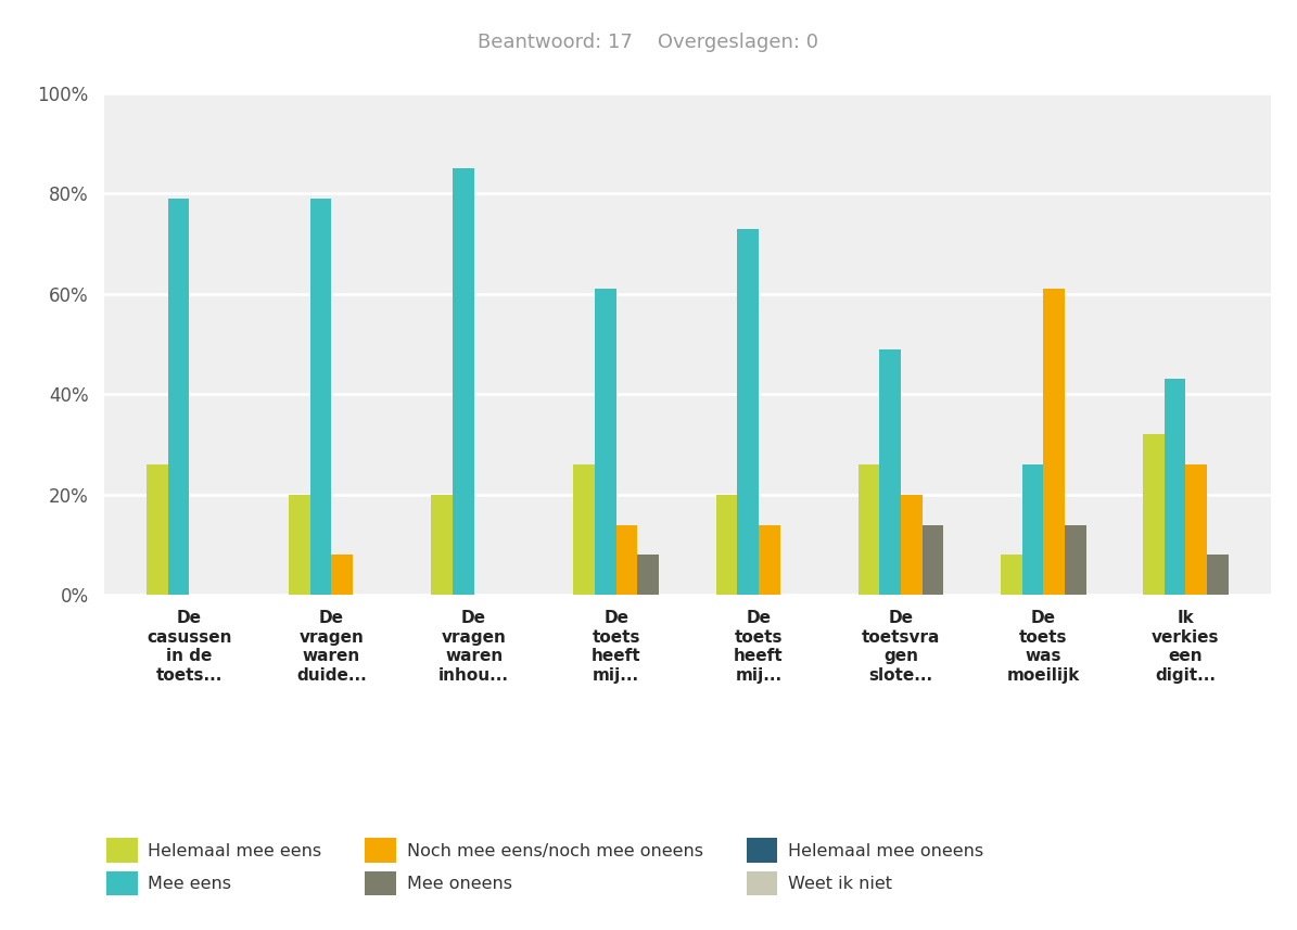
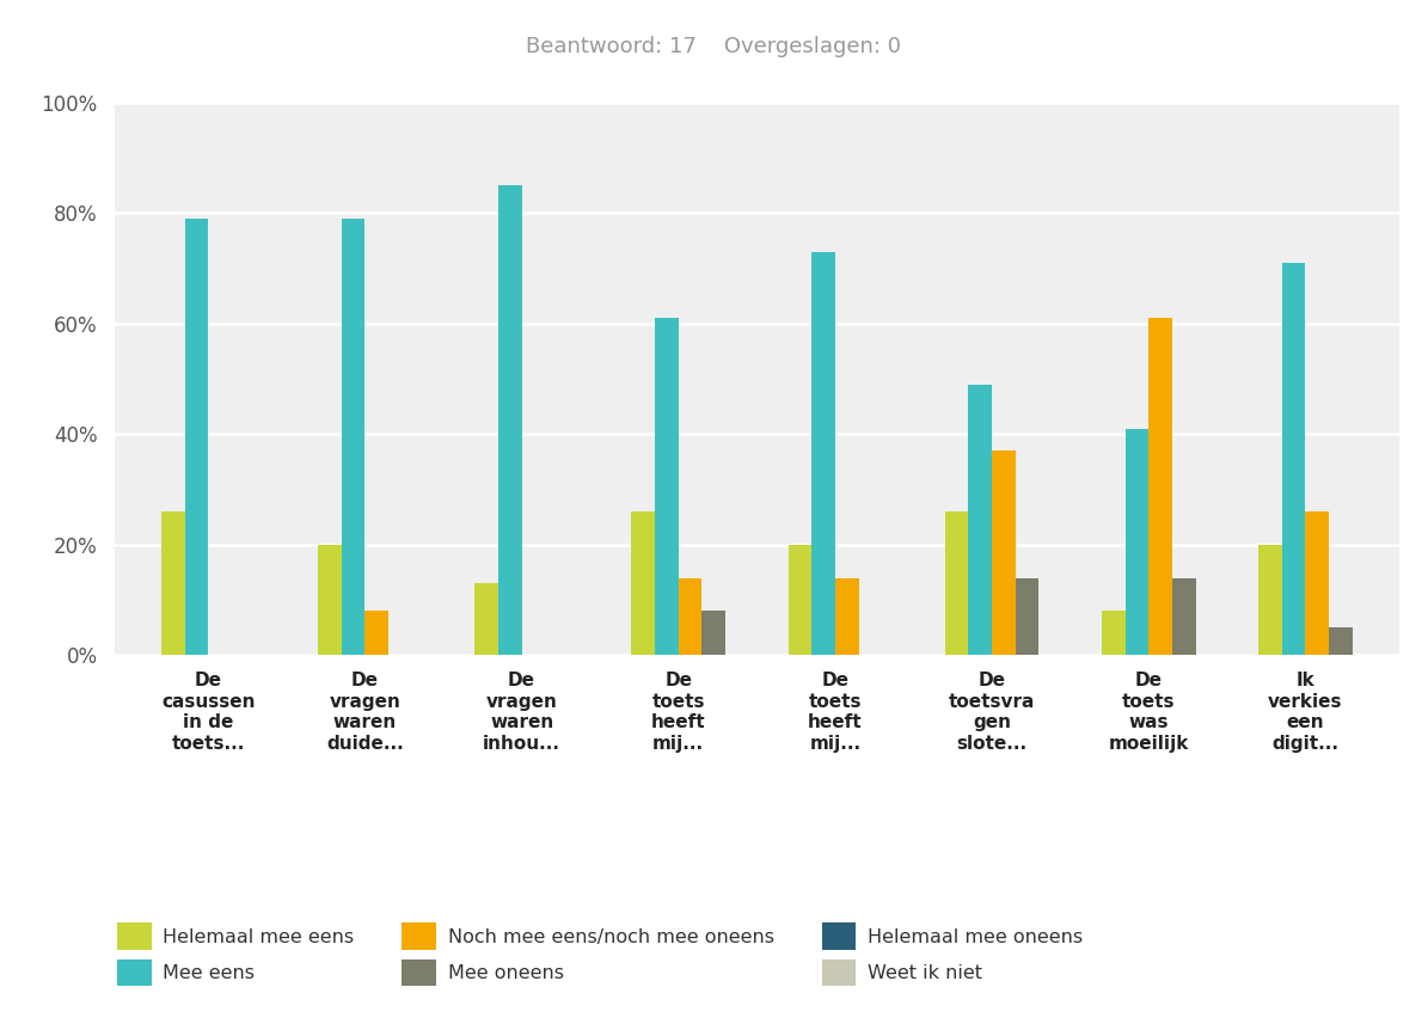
Helemaal mee eens/De vragen waren inhou...: 20% -> 13%
Noch mee eens/noch mee oneens/De toetsvra gen slote...: 20% -> 37%
Mee eens/De toets was moeilijk: 26% -> 41%
Helemaal mee eens/Ik verkies een digit...: 32% -> 20%
Mee eens/Ik verkies een digit...: 43% -> 71%
Mee oneens/Ik verkies een digit...: 8% -> 5%
